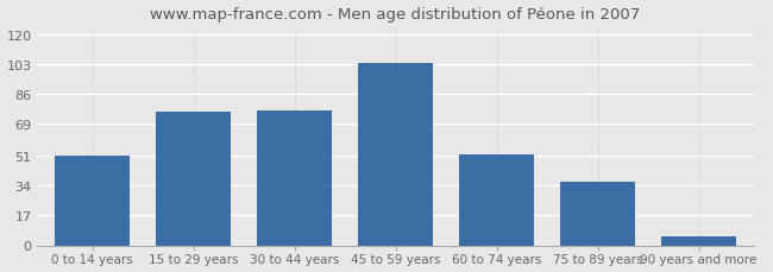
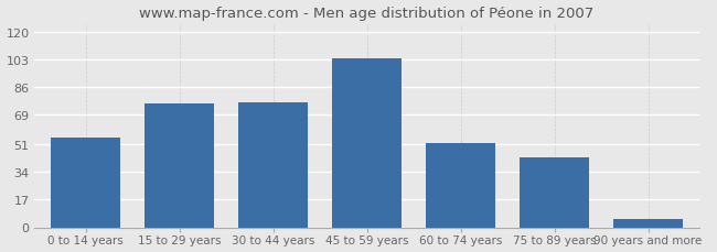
0 to 14 years: 51 -> 55
75 to 89 years: 36 -> 43
